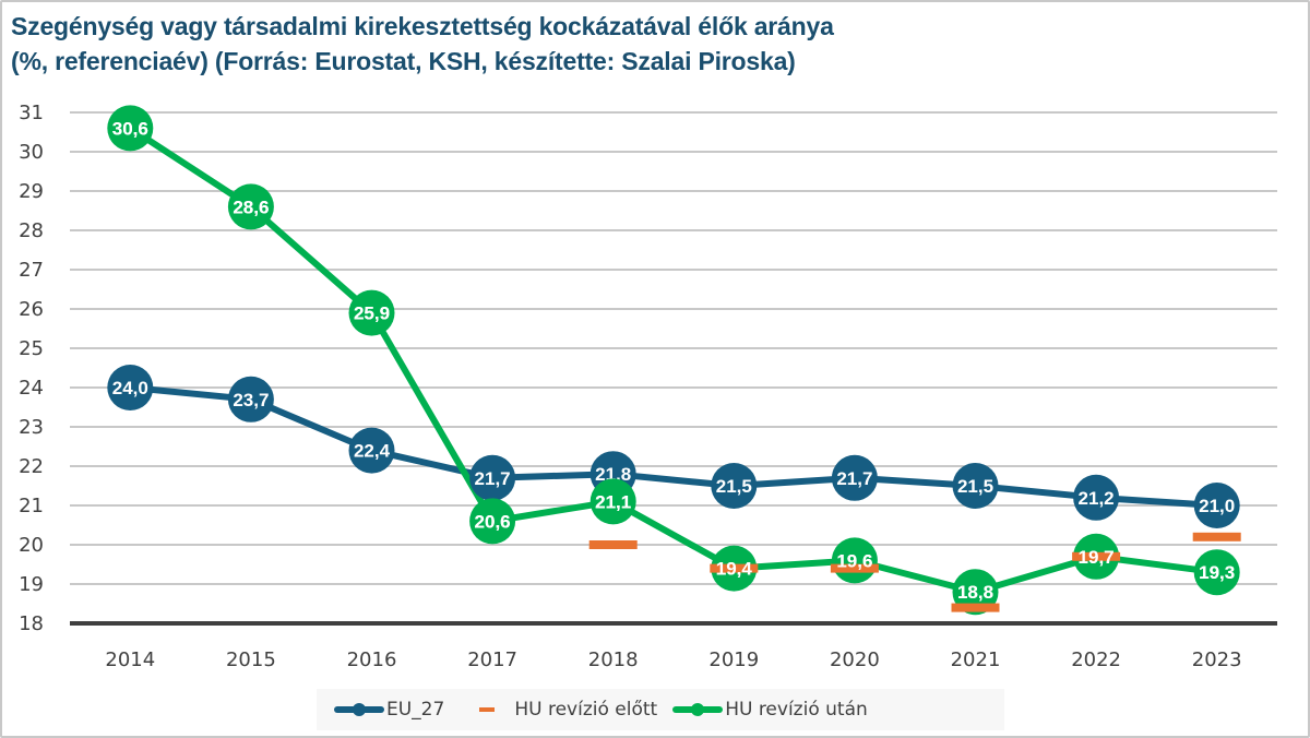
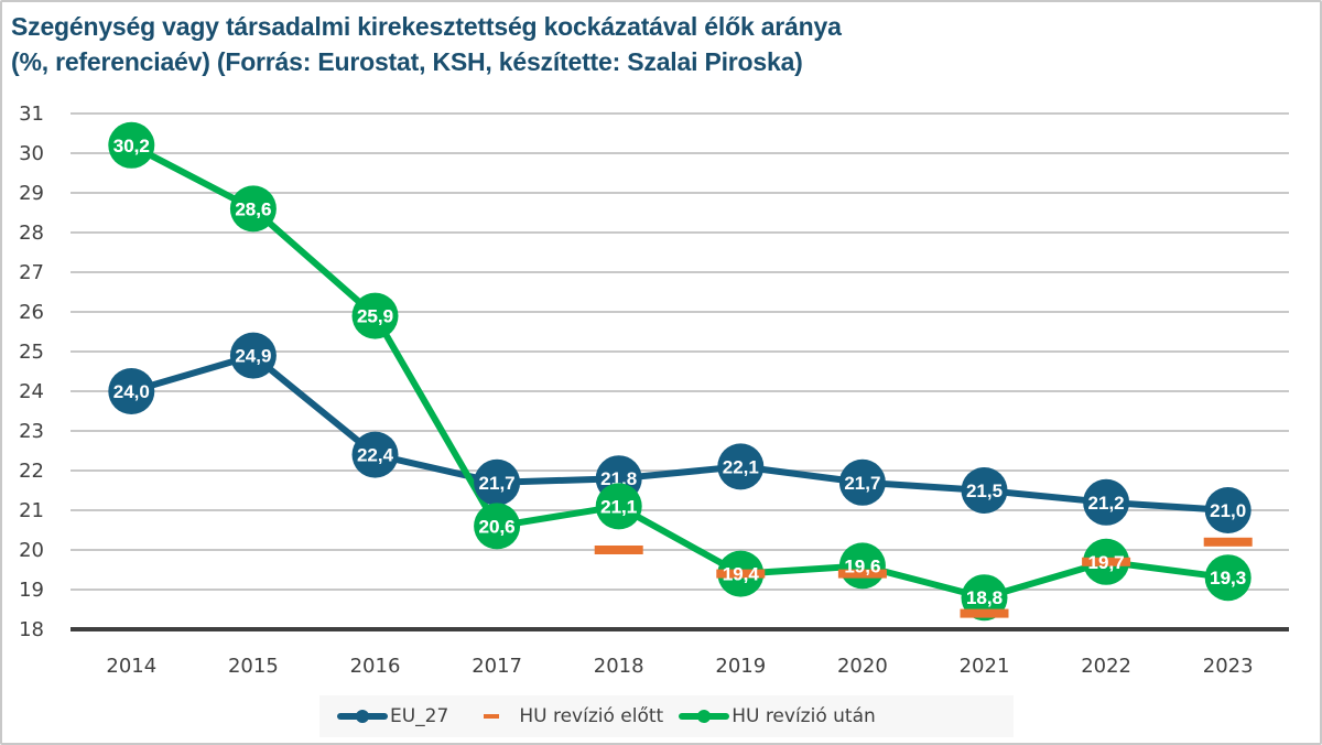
HU revízió után/2014: 30,6 -> 30,2
EU_27/2015: 23,7 -> 24,9
EU_27/2019: 21,5 -> 22,1
